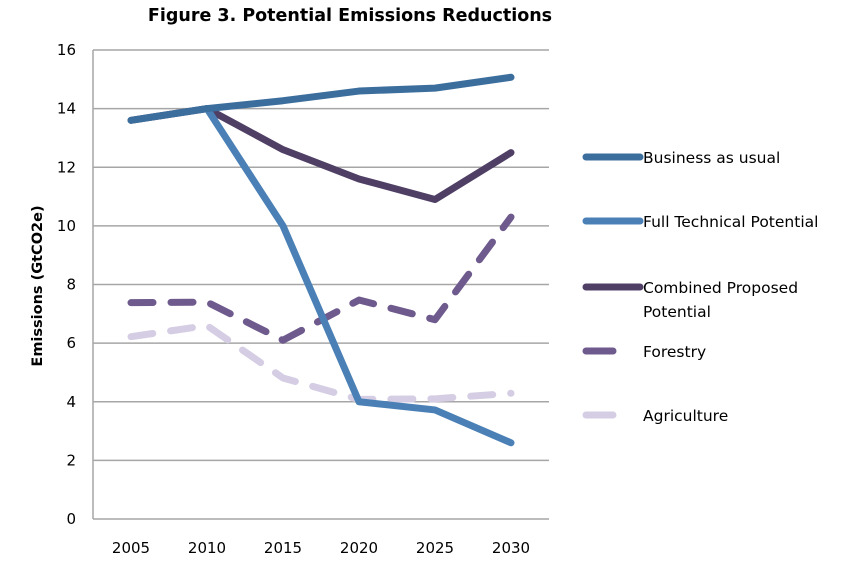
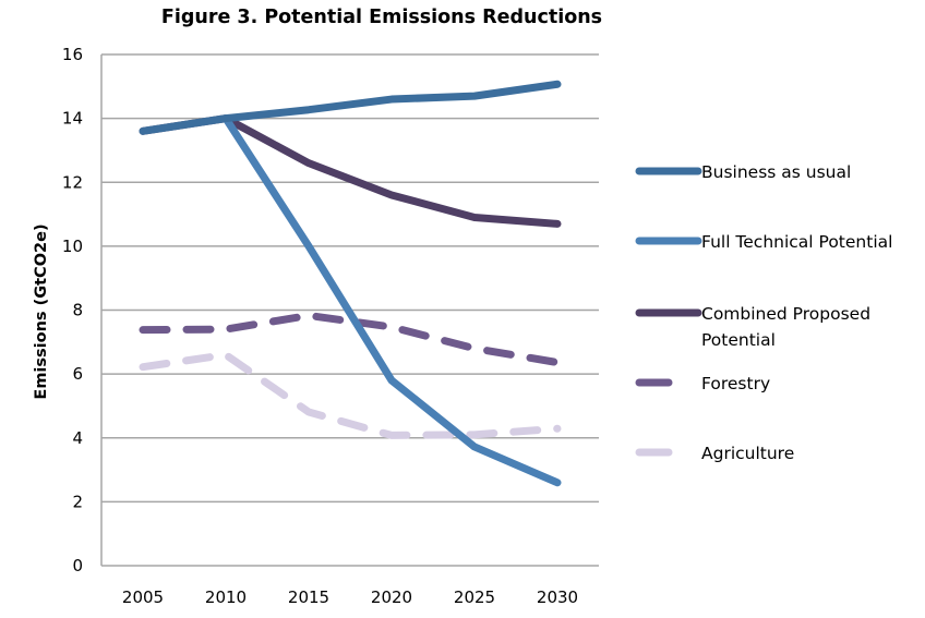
Forestry/2015: 6.1 -> 7.8
Full Technical Potential/2020: 4.0 -> 5.8
Combined Proposed Potential/2030: 12.5 -> 10.7
Forestry/2030: 10.3 -> 6.4
